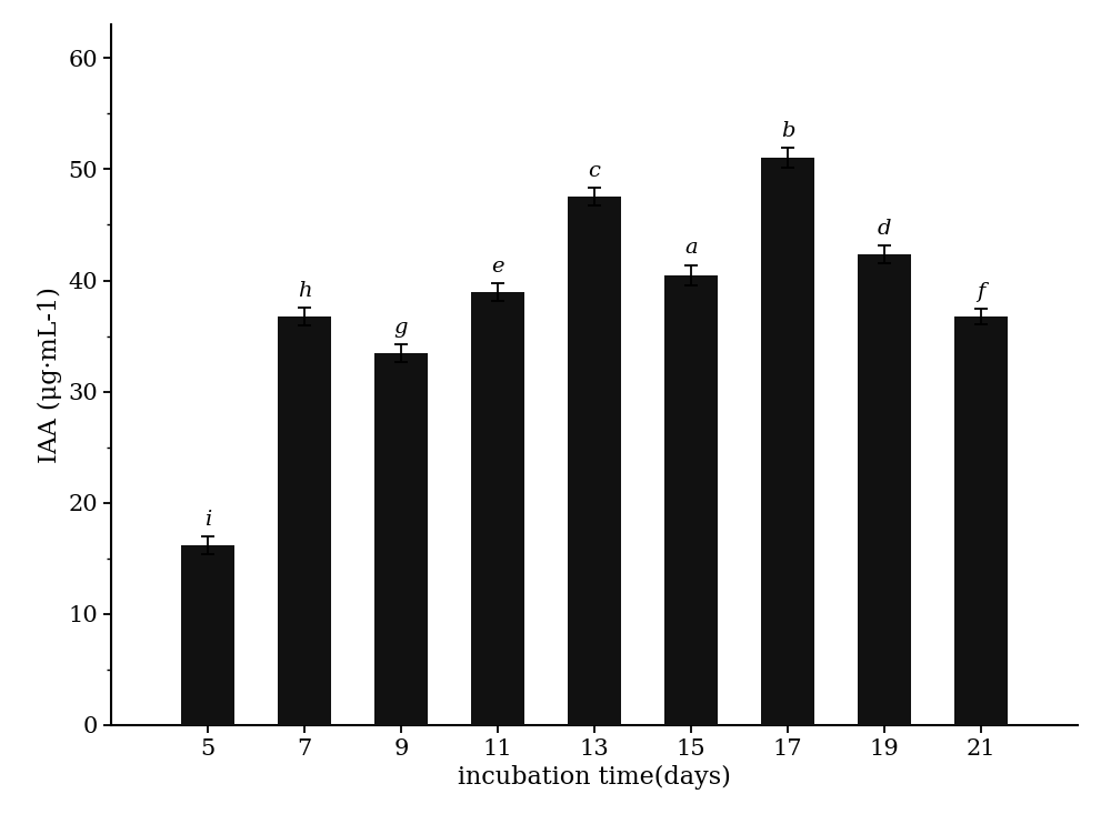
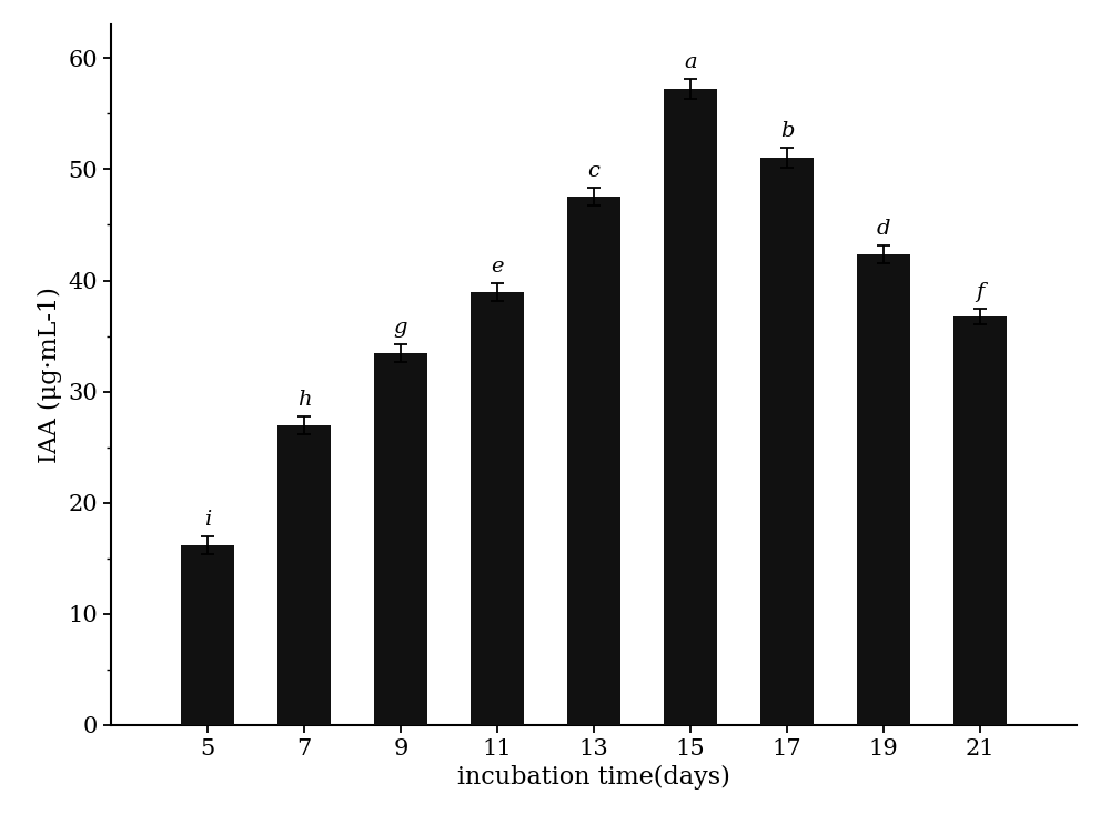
7: 36.8 -> 27.0
15: 40.5 -> 57.2
